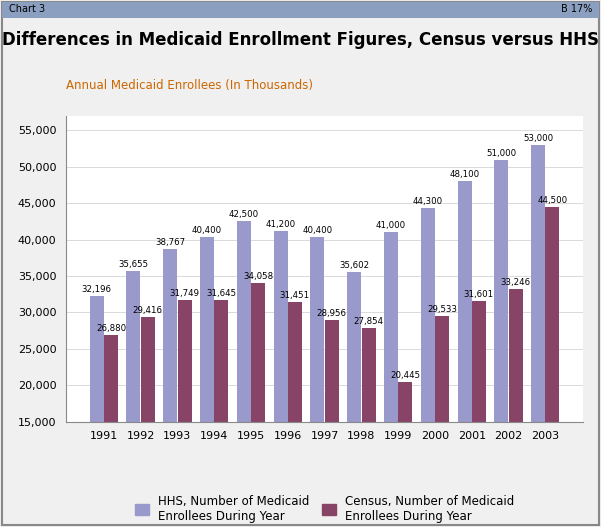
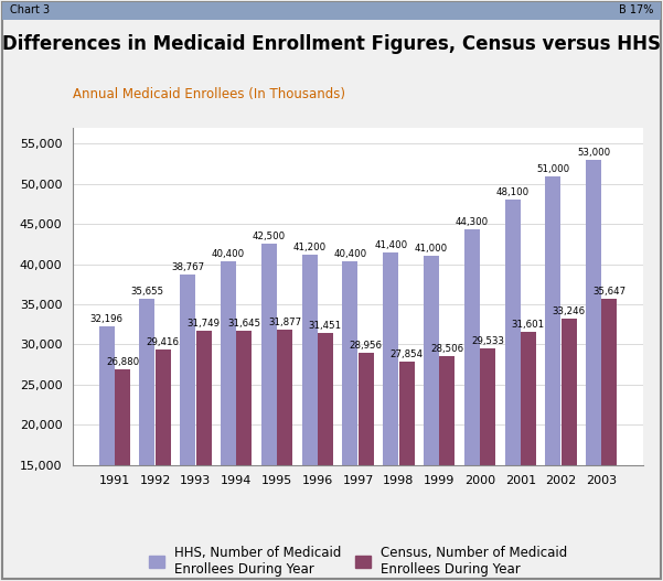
Census, Number of Medicaid Enrollees During Year/1995: 34,058 -> 31,877
HHS, Number of Medicaid Enrollees During Year/1998: 35,602 -> 41,400
Census, Number of Medicaid Enrollees During Year/1999: 20,445 -> 28,506
Census, Number of Medicaid Enrollees During Year/2003: 44,500 -> 35,647
